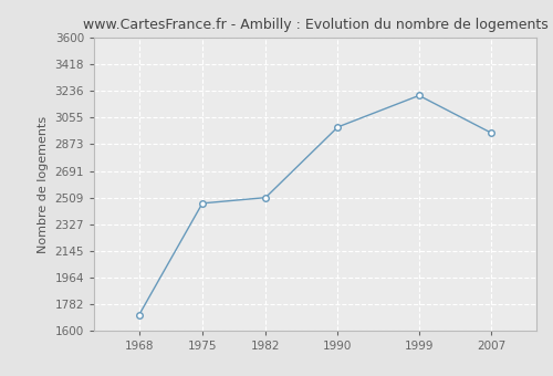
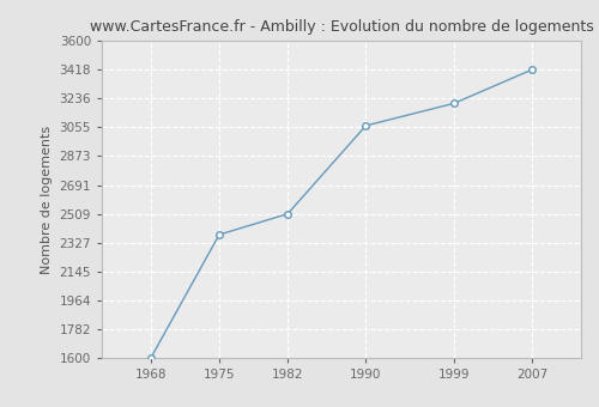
1968: 1710 -> 1600
1975: 2470 -> 2380
1990: 2990 -> 3060
2007: 2950 -> 3420
